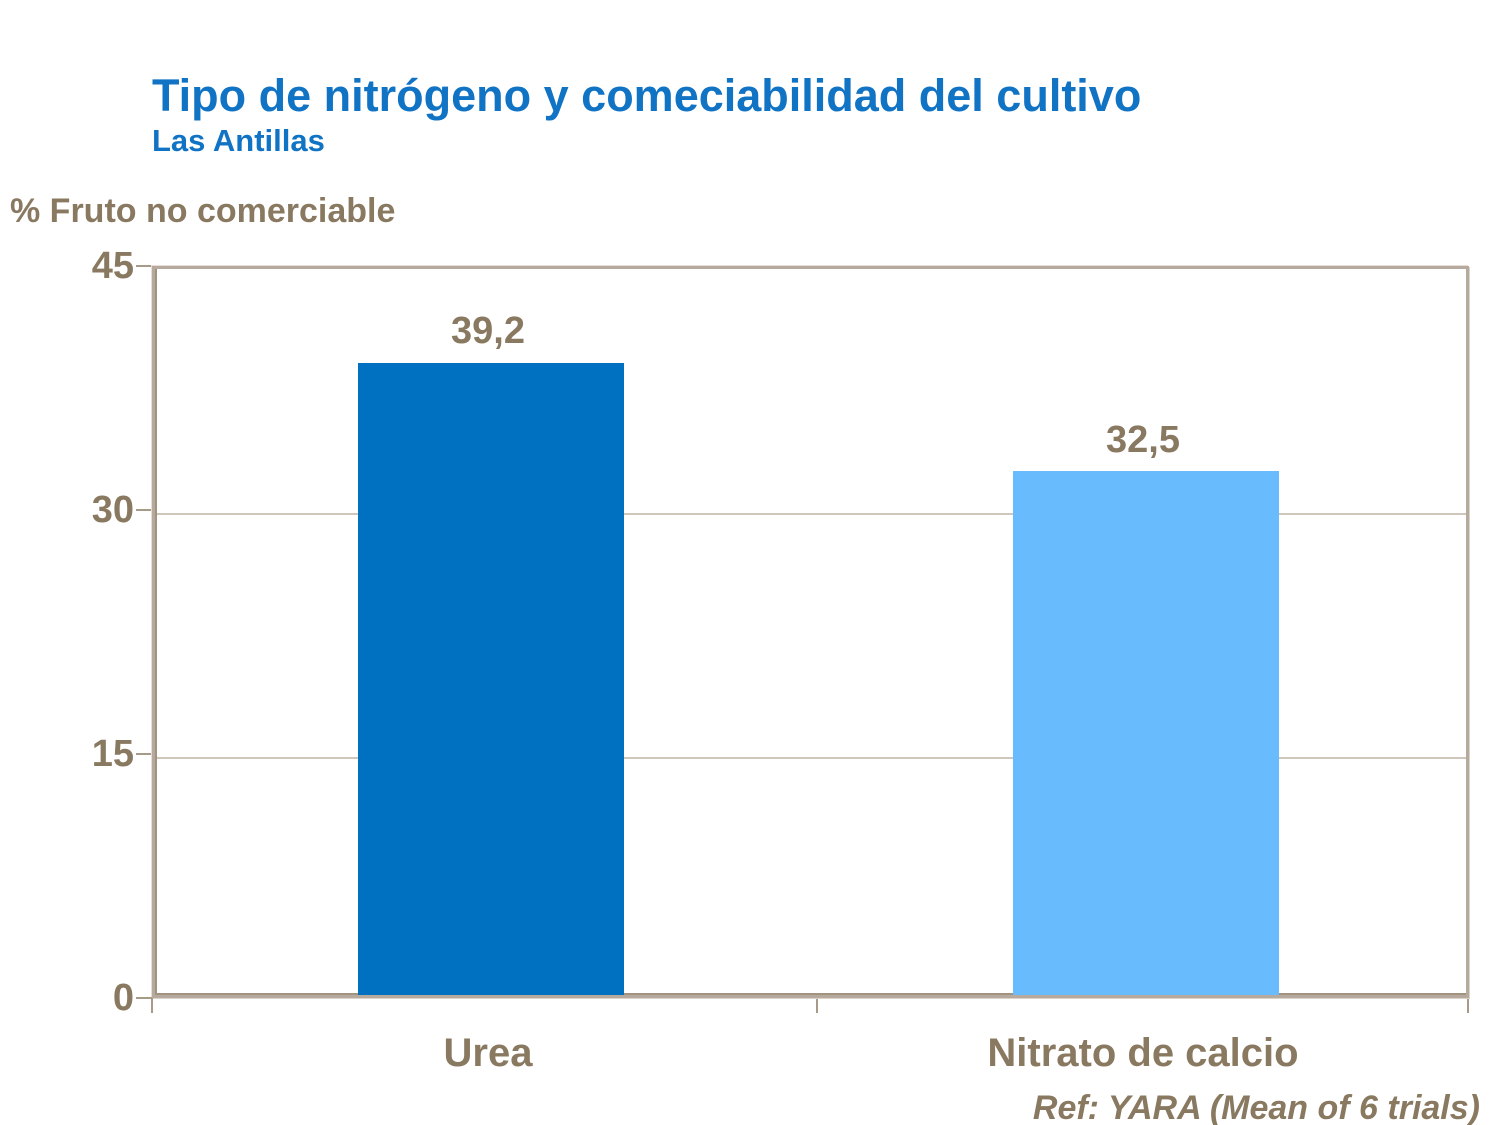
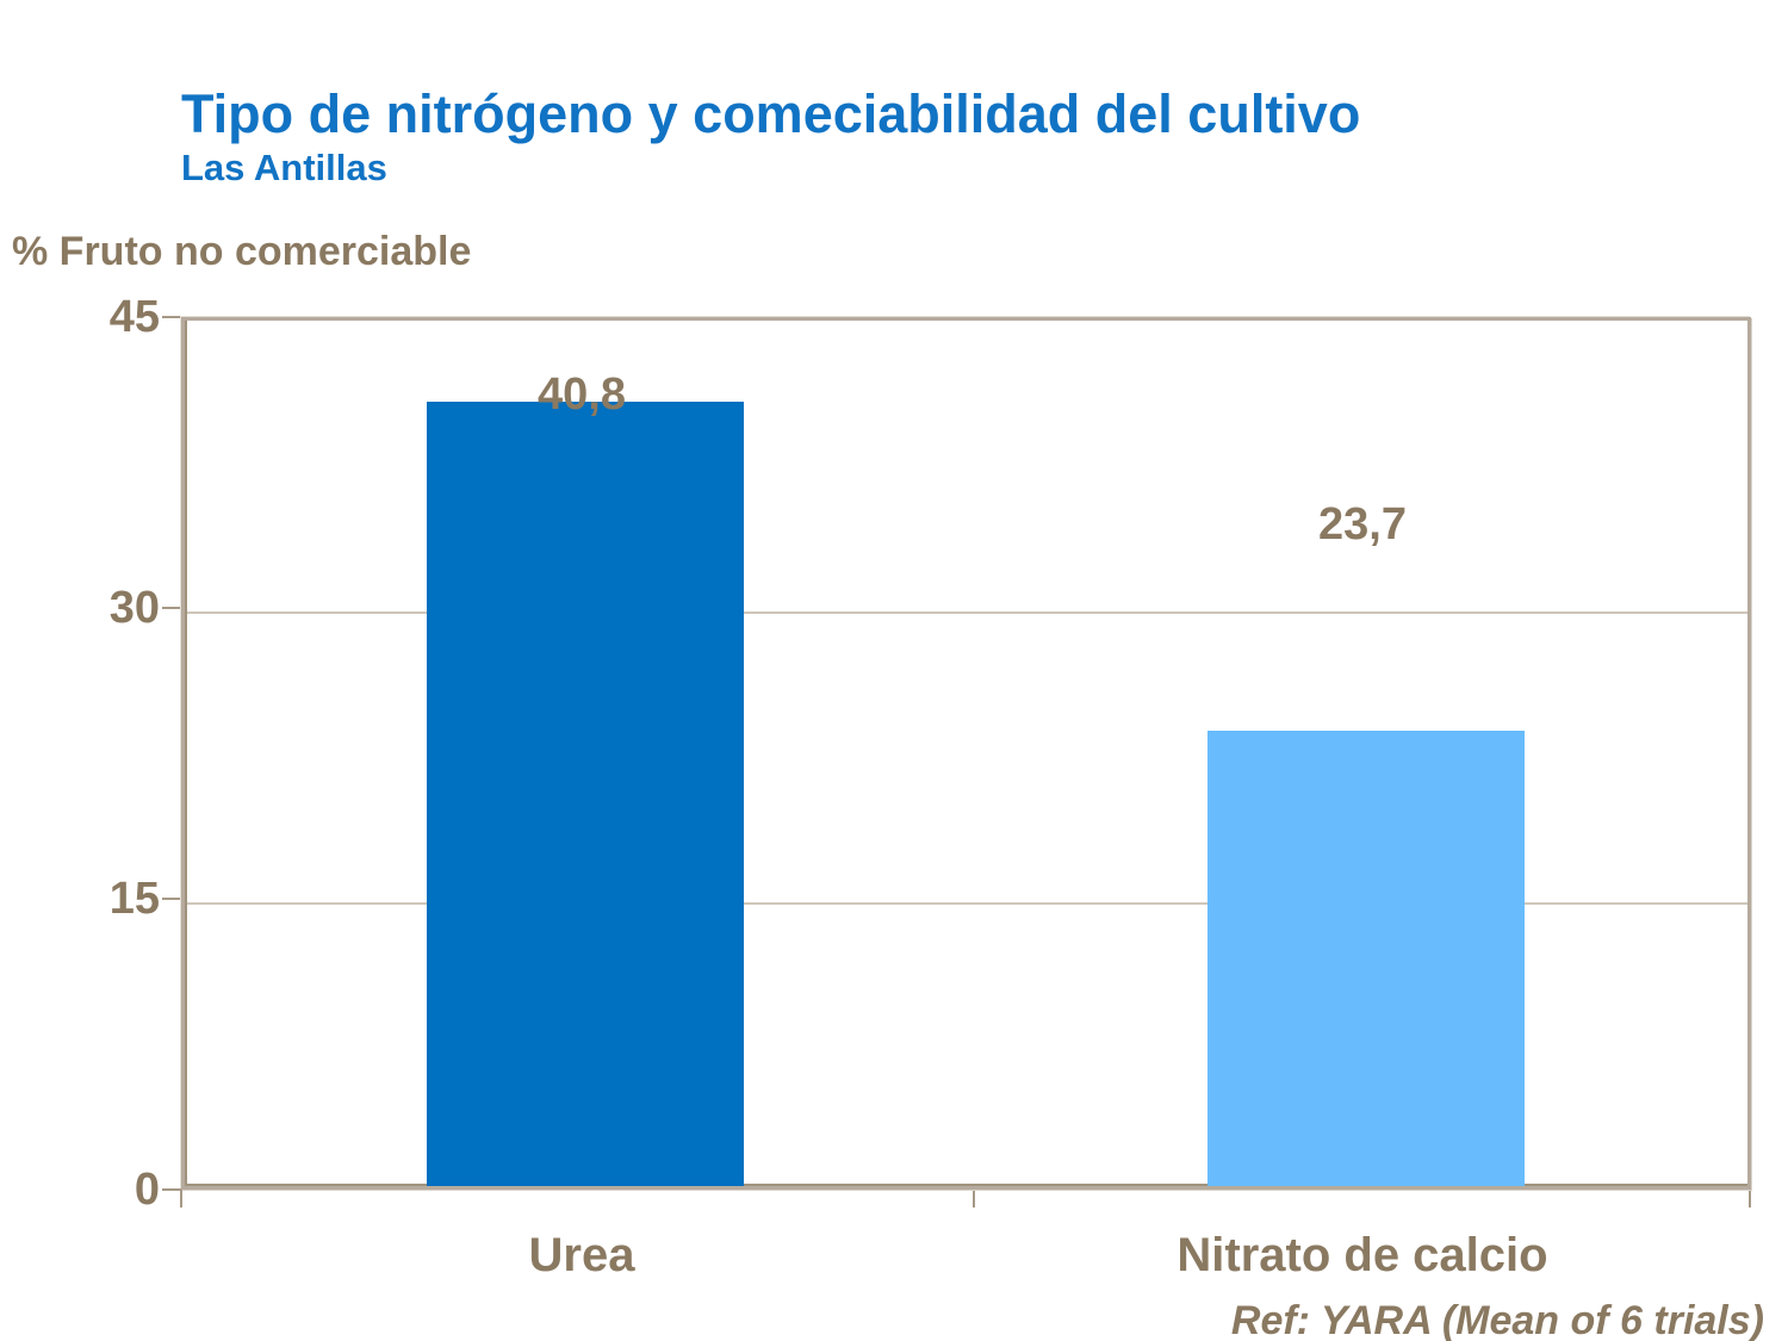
Urea: 39,2 -> 40,8
Nitrato de calcio: 32,5 -> 23,7
